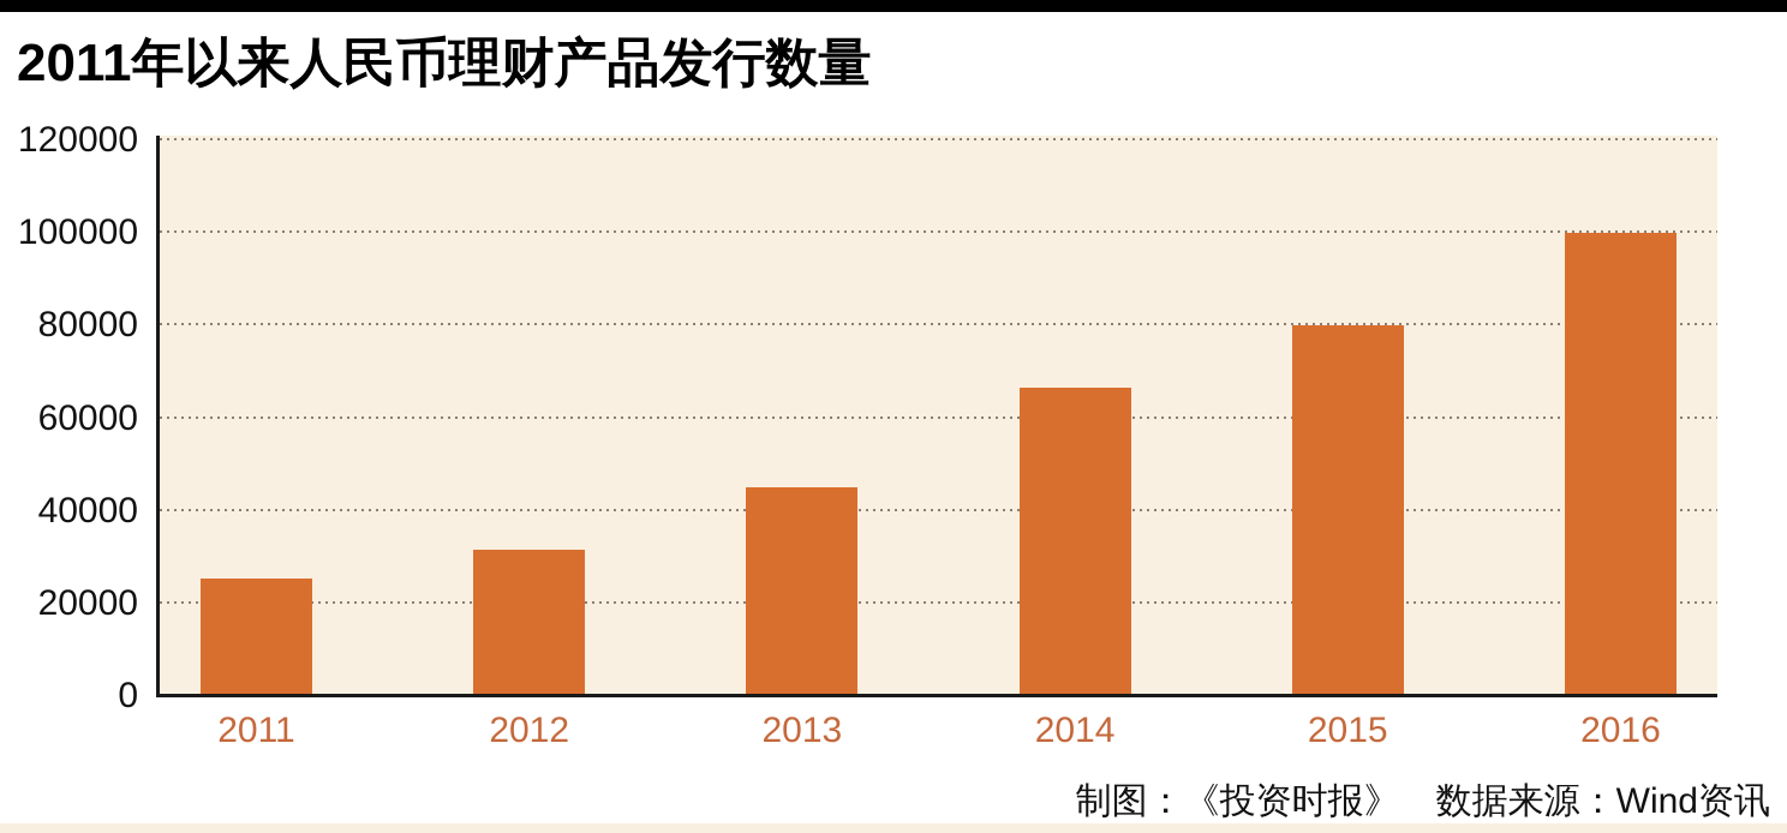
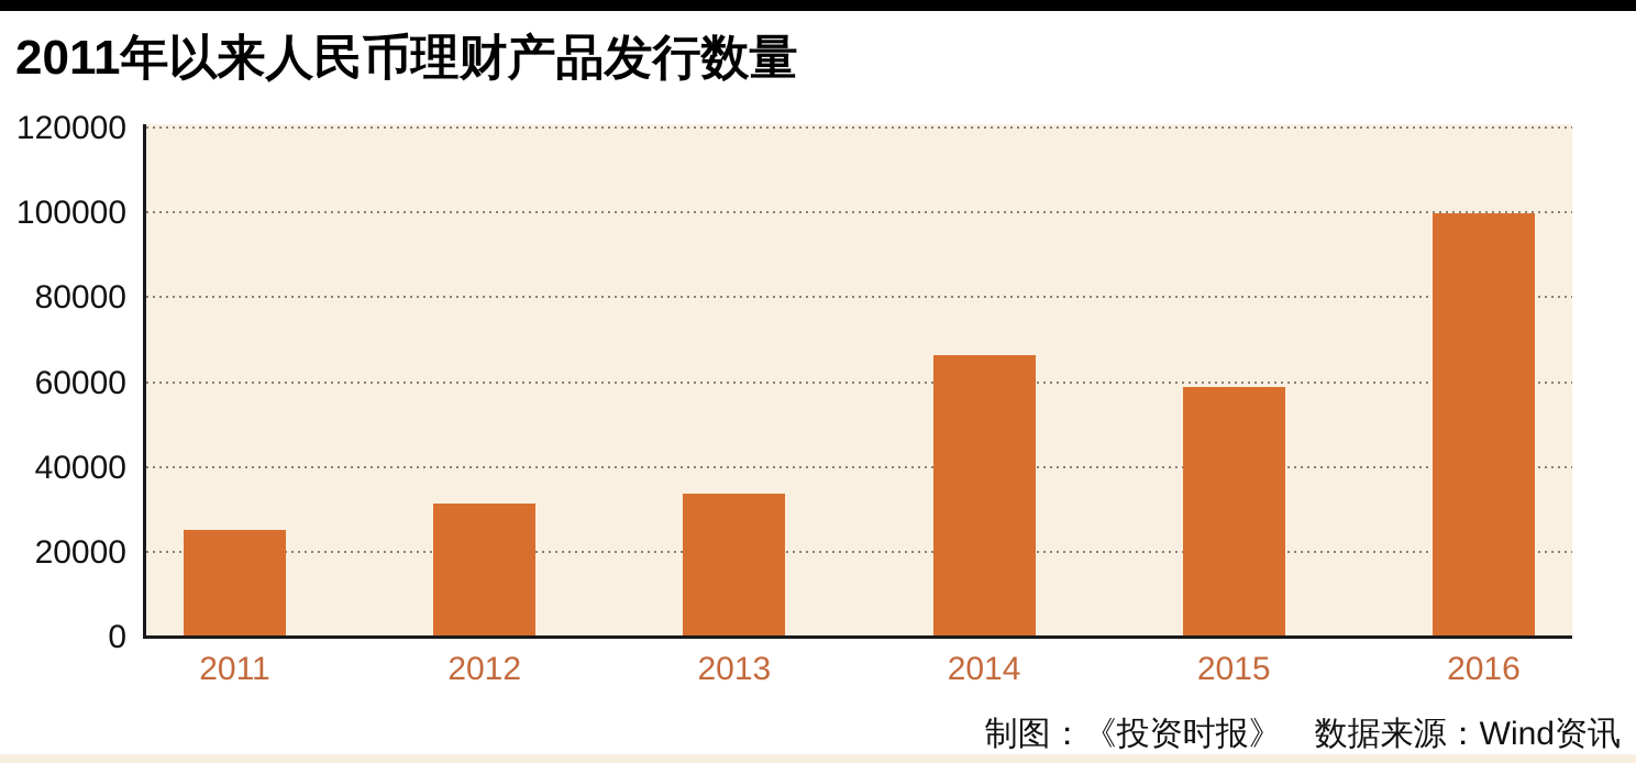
2013: 45000 -> 34000
2015: 80000 -> 59000
